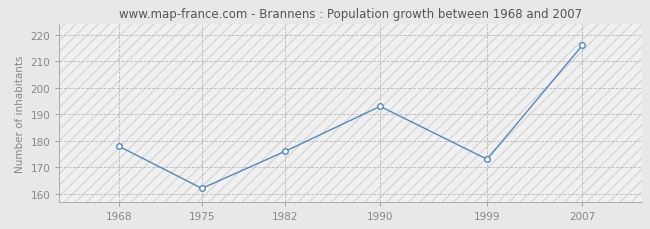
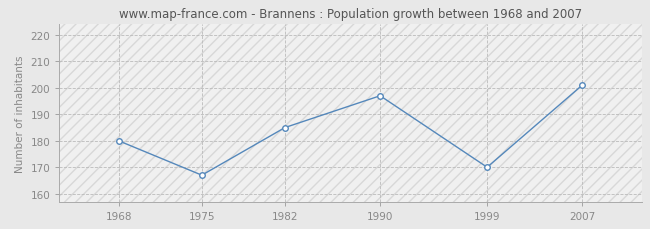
1968: 178 -> 180
1975: 162 -> 167
1982: 176 -> 185
1990: 193 -> 197
1999: 173 -> 170
2007: 216 -> 201
